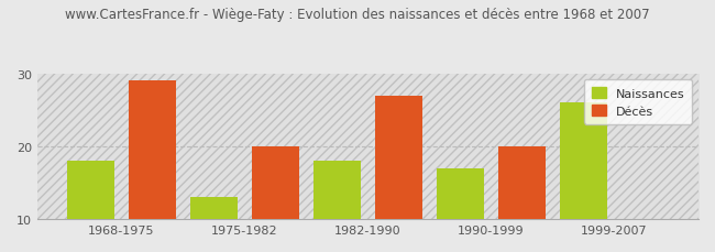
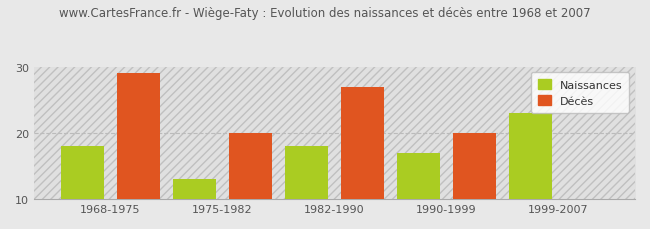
Naissances/1999-2007: 26 -> 23
